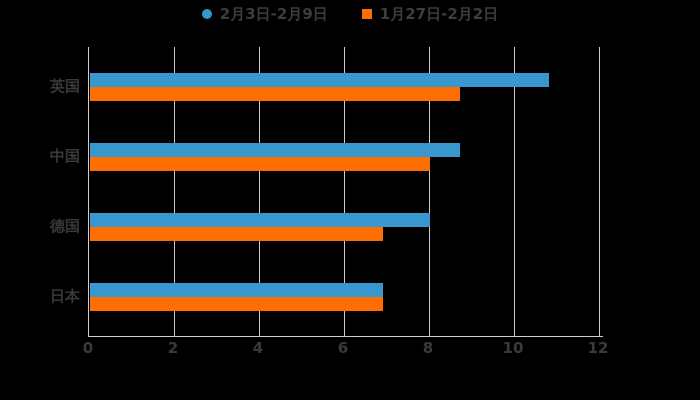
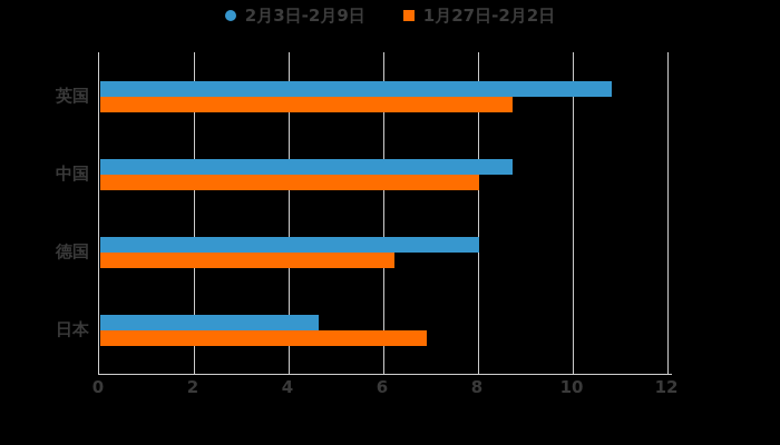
1月27日-2月2日/德国: 6.9 -> 6.2
2月3日-2月9日/日本: 6.9 -> 4.6
